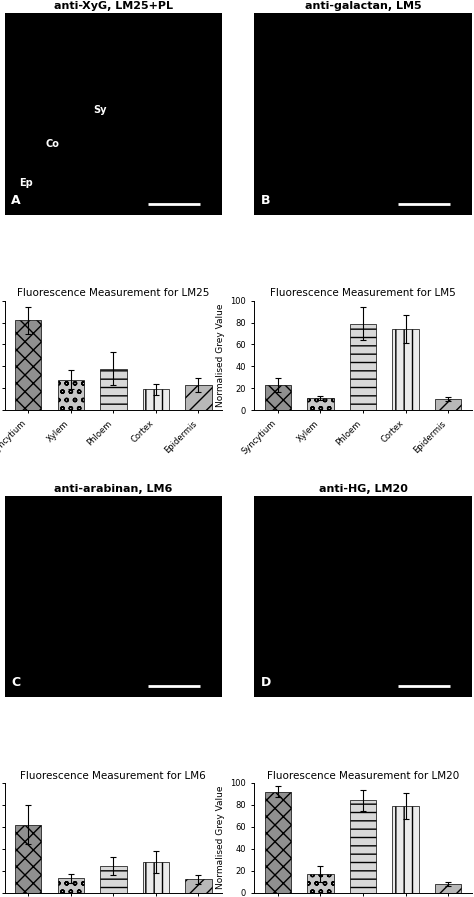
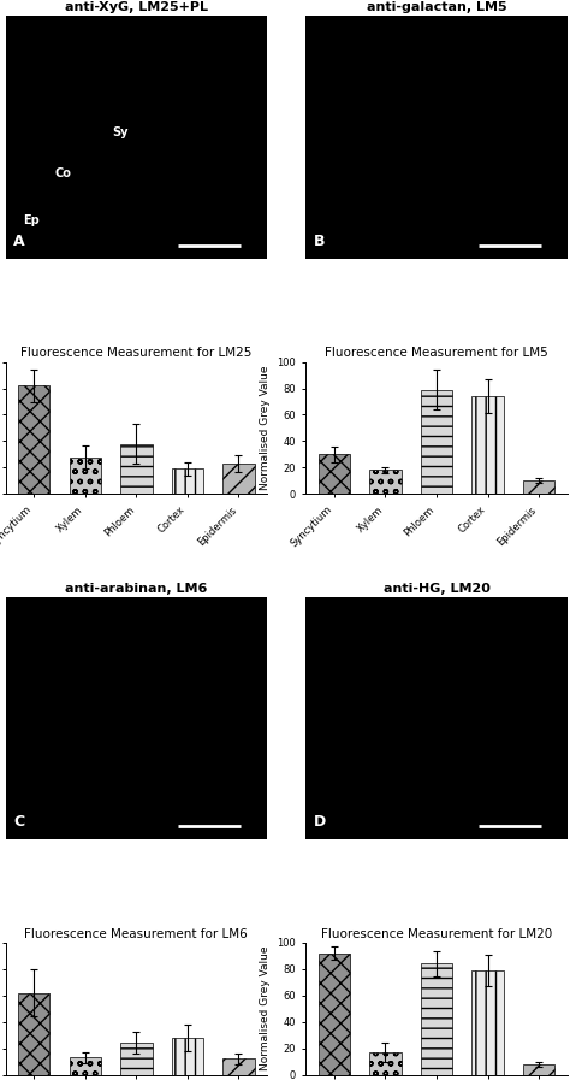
Fluorescence Measurement for LM5/Syncytium: 23 -> 30
Fluorescence Measurement for LM5/Xylem: 11 -> 18
